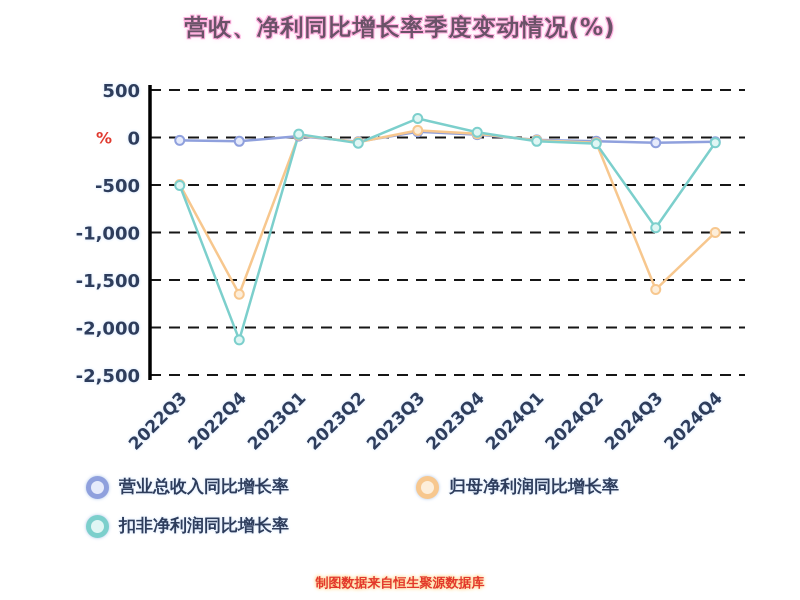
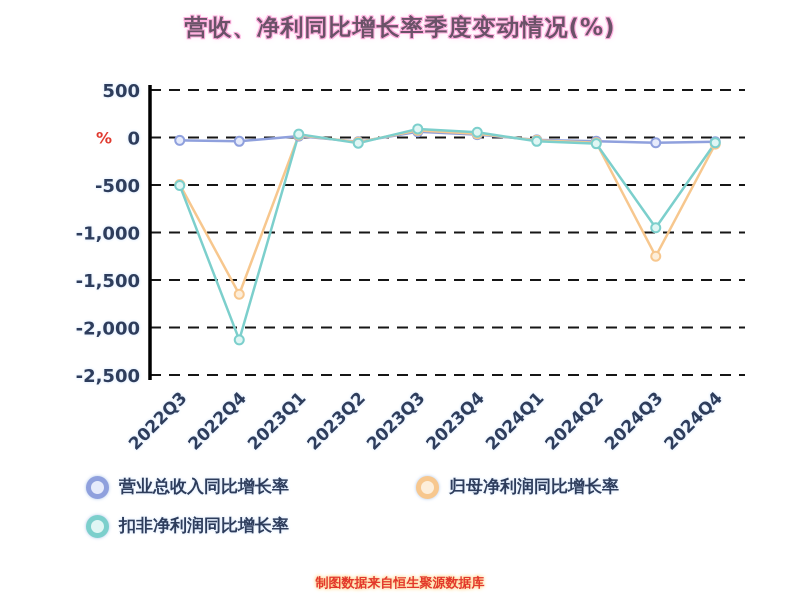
扣非净利润同比增长率/2023Q3: 200 -> 100
归母净利润同比增长率/2024Q3: -1600 -> -1200
归母净利润同比增长率/2024Q4: -1000 -> -100
